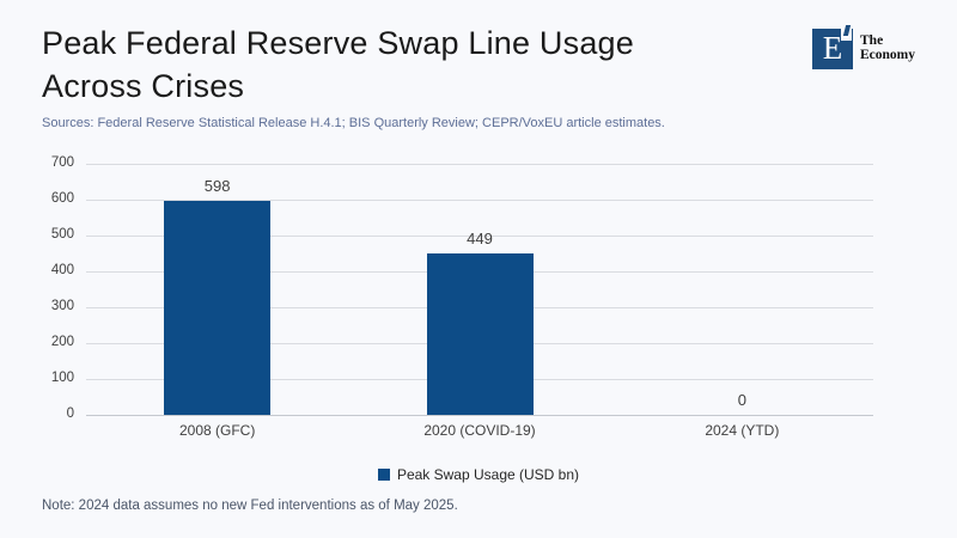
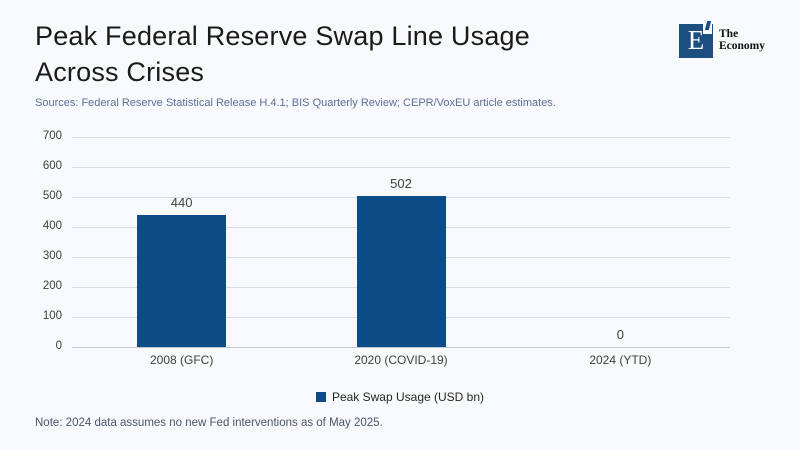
2008 (GFC): 598 -> 440
2020 (COVID-19): 449 -> 502
